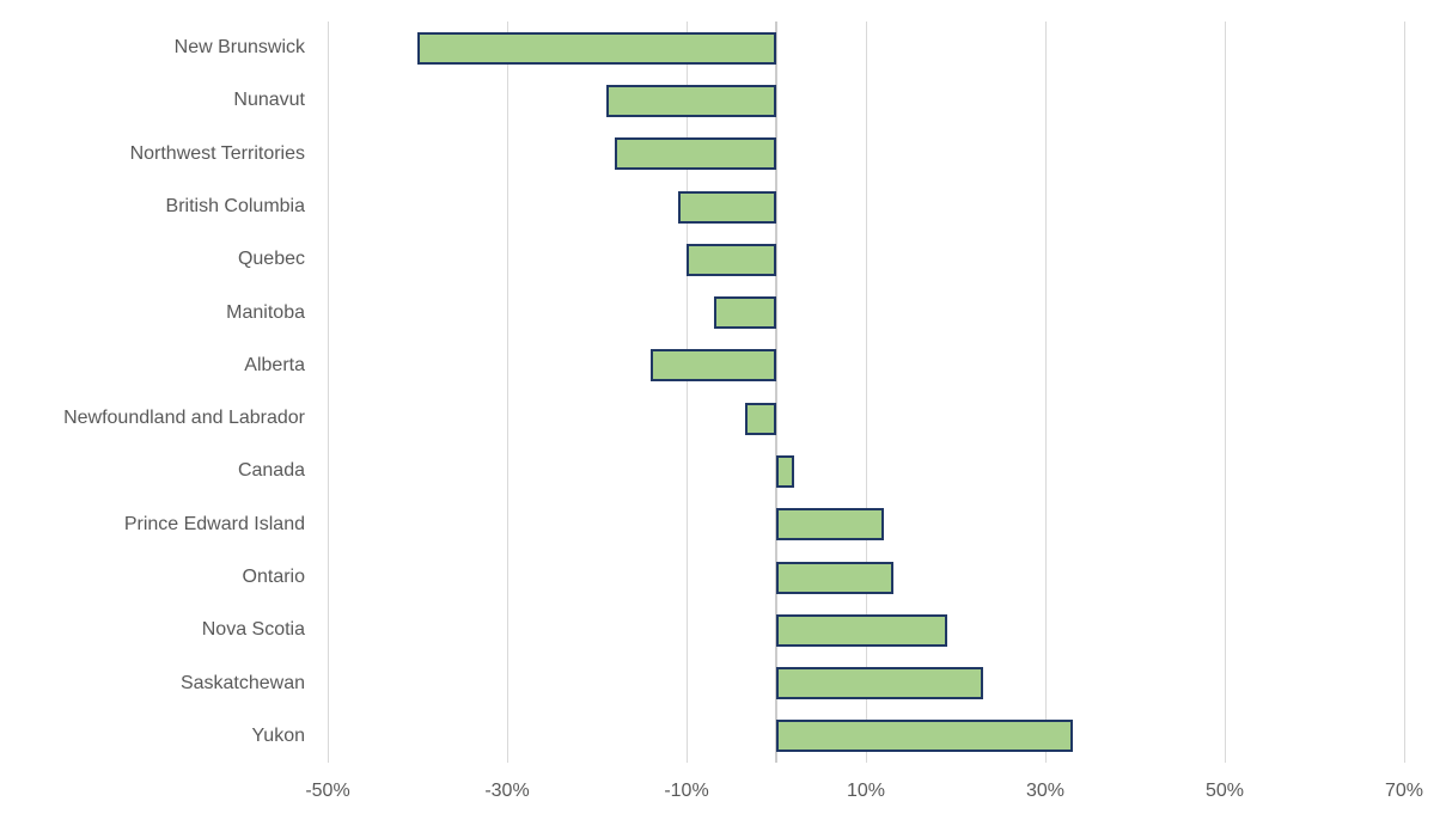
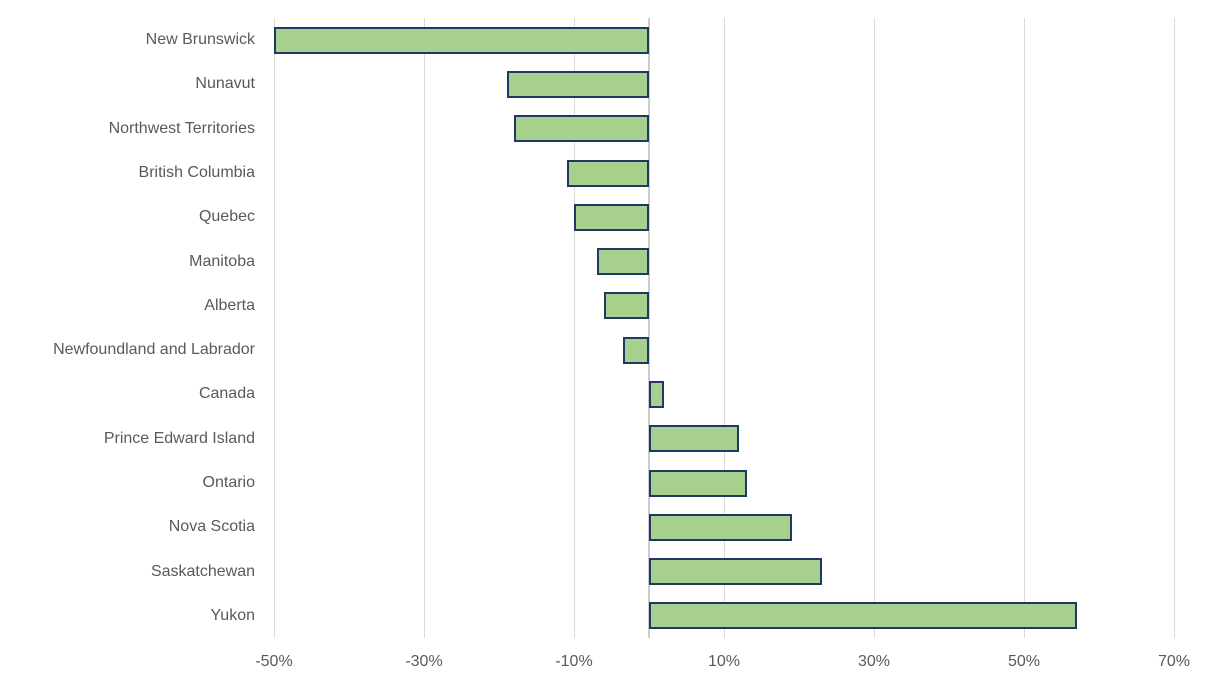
New Brunswick: -40% -> -50%
Alberta: -14% -> -6%
Yukon: 33% -> 57%
